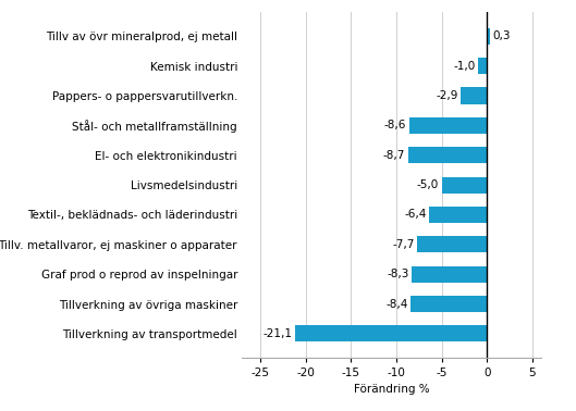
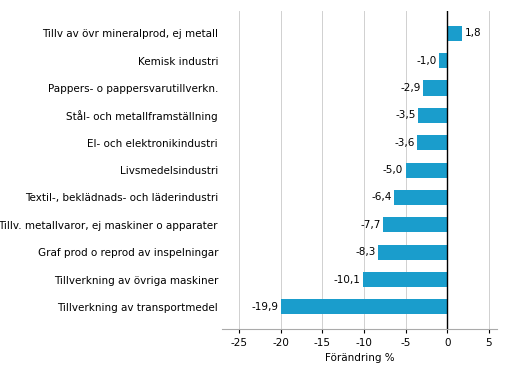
Tillv av övr mineralprod, ej metall: 0,3 -> 1,8
Stål- och metallframställning: -8,6 -> -3,5
El- och elektronikindustri: -8,7 -> -3,6
Tillverkning av övriga maskiner: -8,4 -> -10,1
Tillverkning av transportmedel: -21,1 -> -19,9
